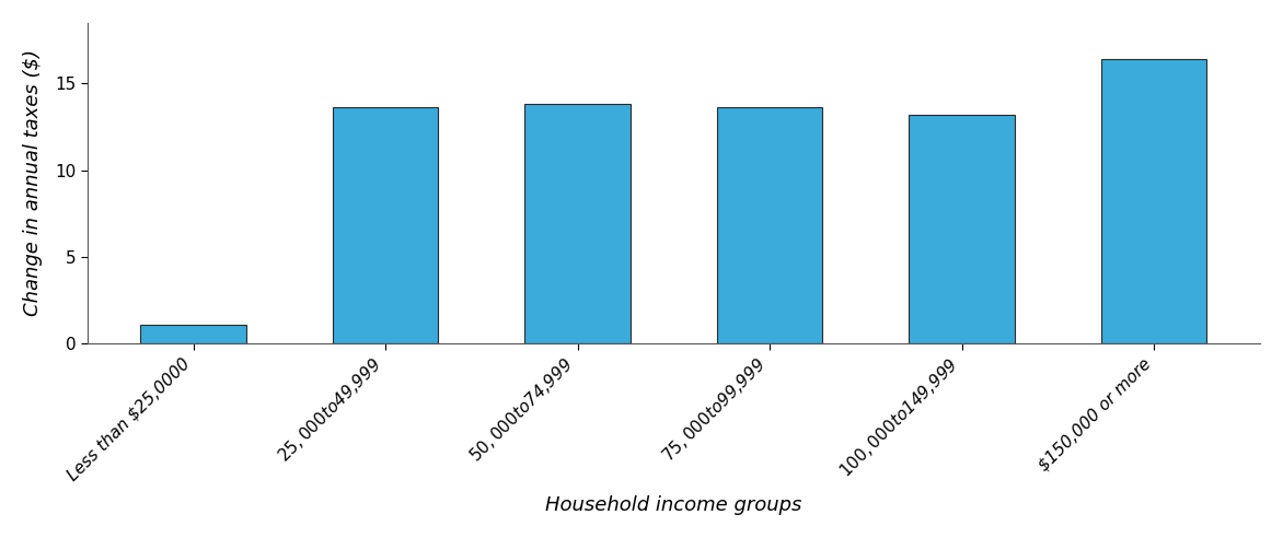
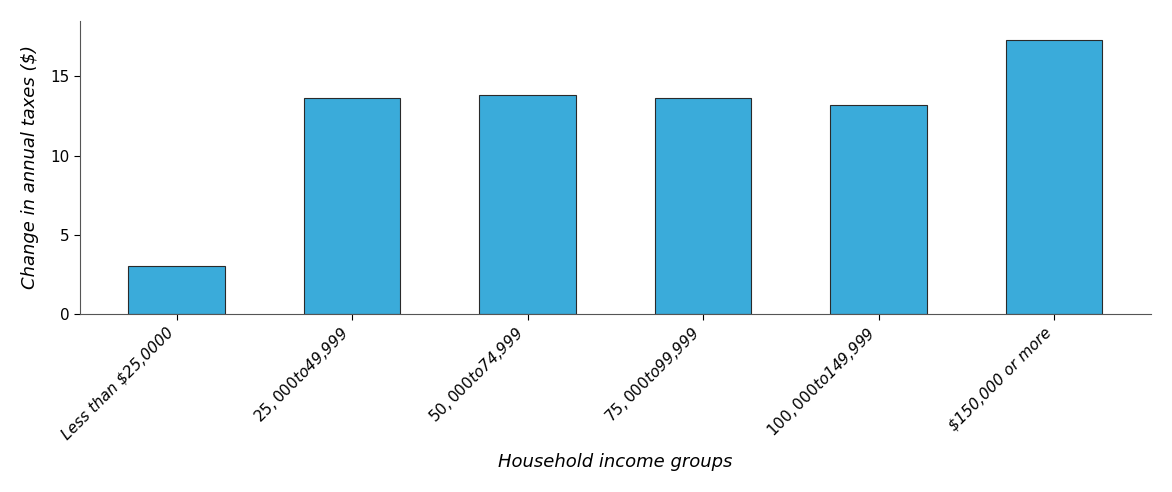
Less than $25,0000: 1.1 -> 3.0
$150,000 or more: 16.4 -> 17.3
